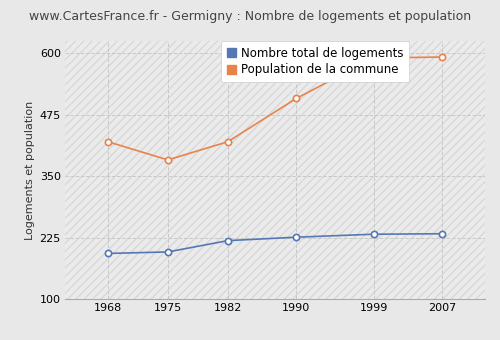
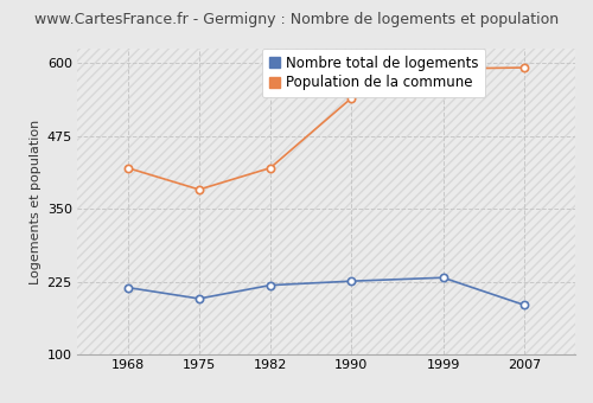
Nombre total de logements/1968: 193 -> 215
Population de la commune/1990: 508 -> 540
Nombre total de logements/2007: 233 -> 185
